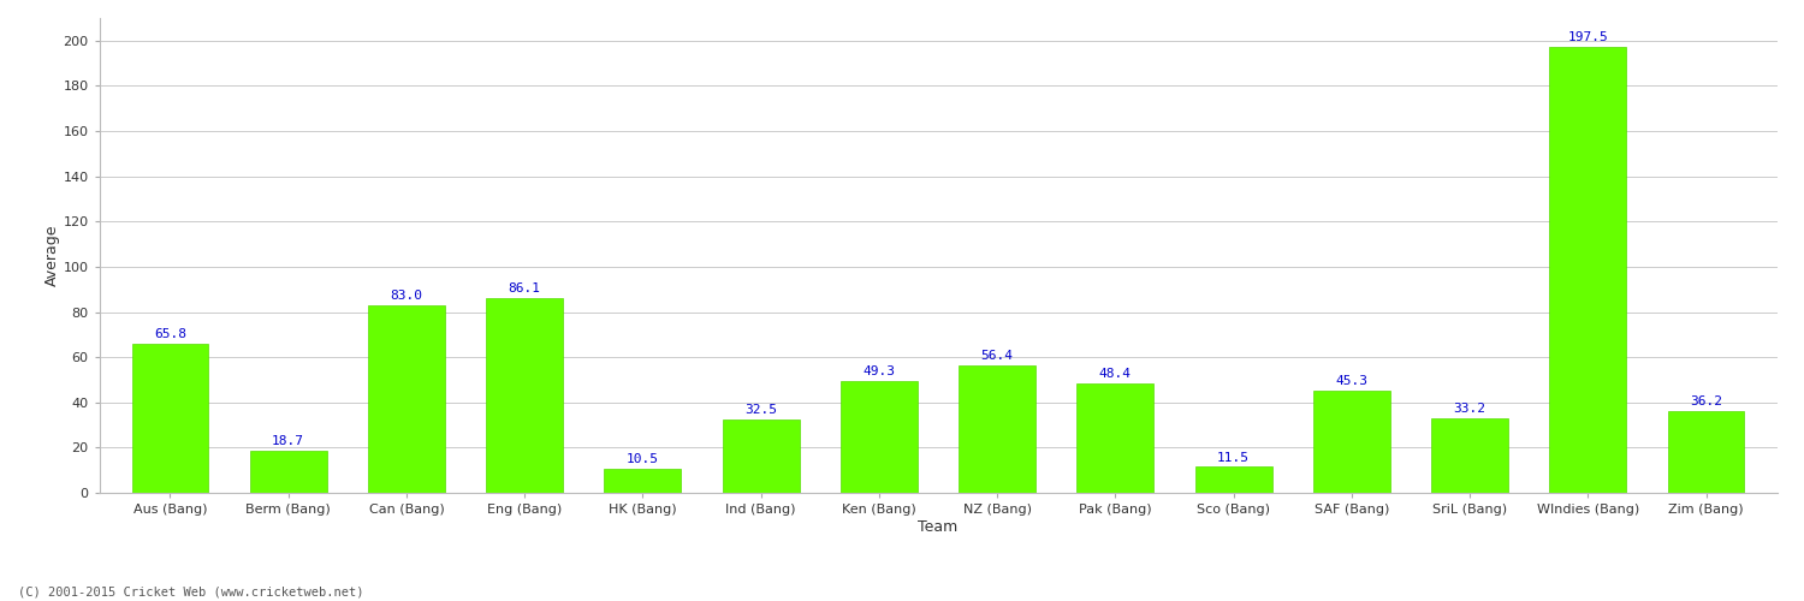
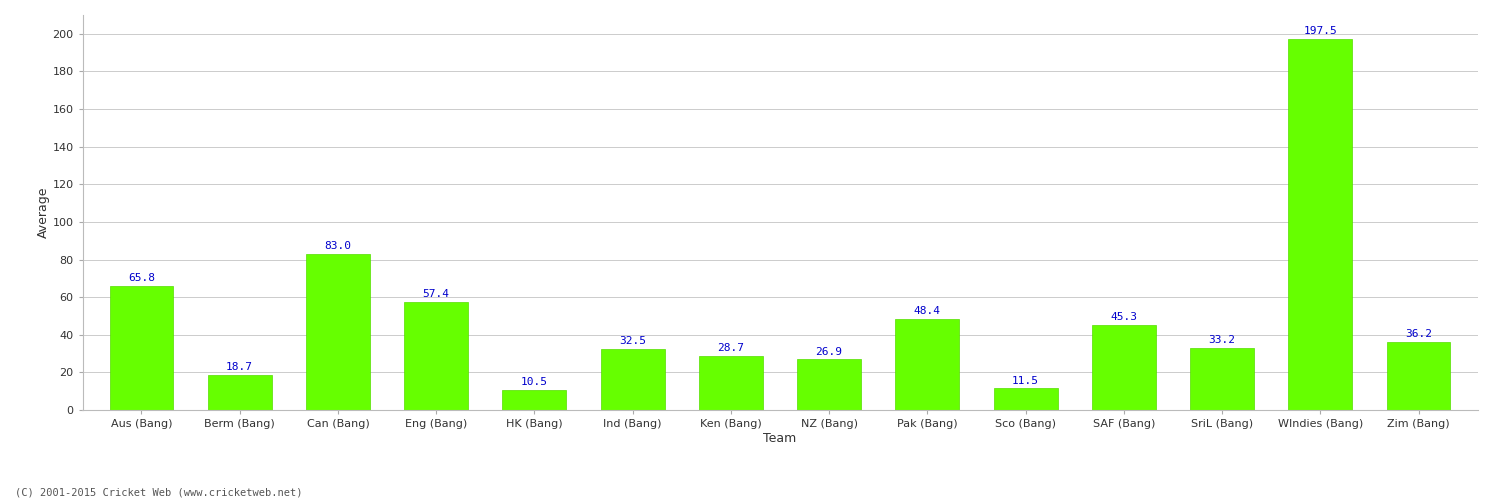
Eng (Bang): 86.1 -> 57.4
Ken (Bang): 49.3 -> 28.7
NZ (Bang): 56.4 -> 26.9
